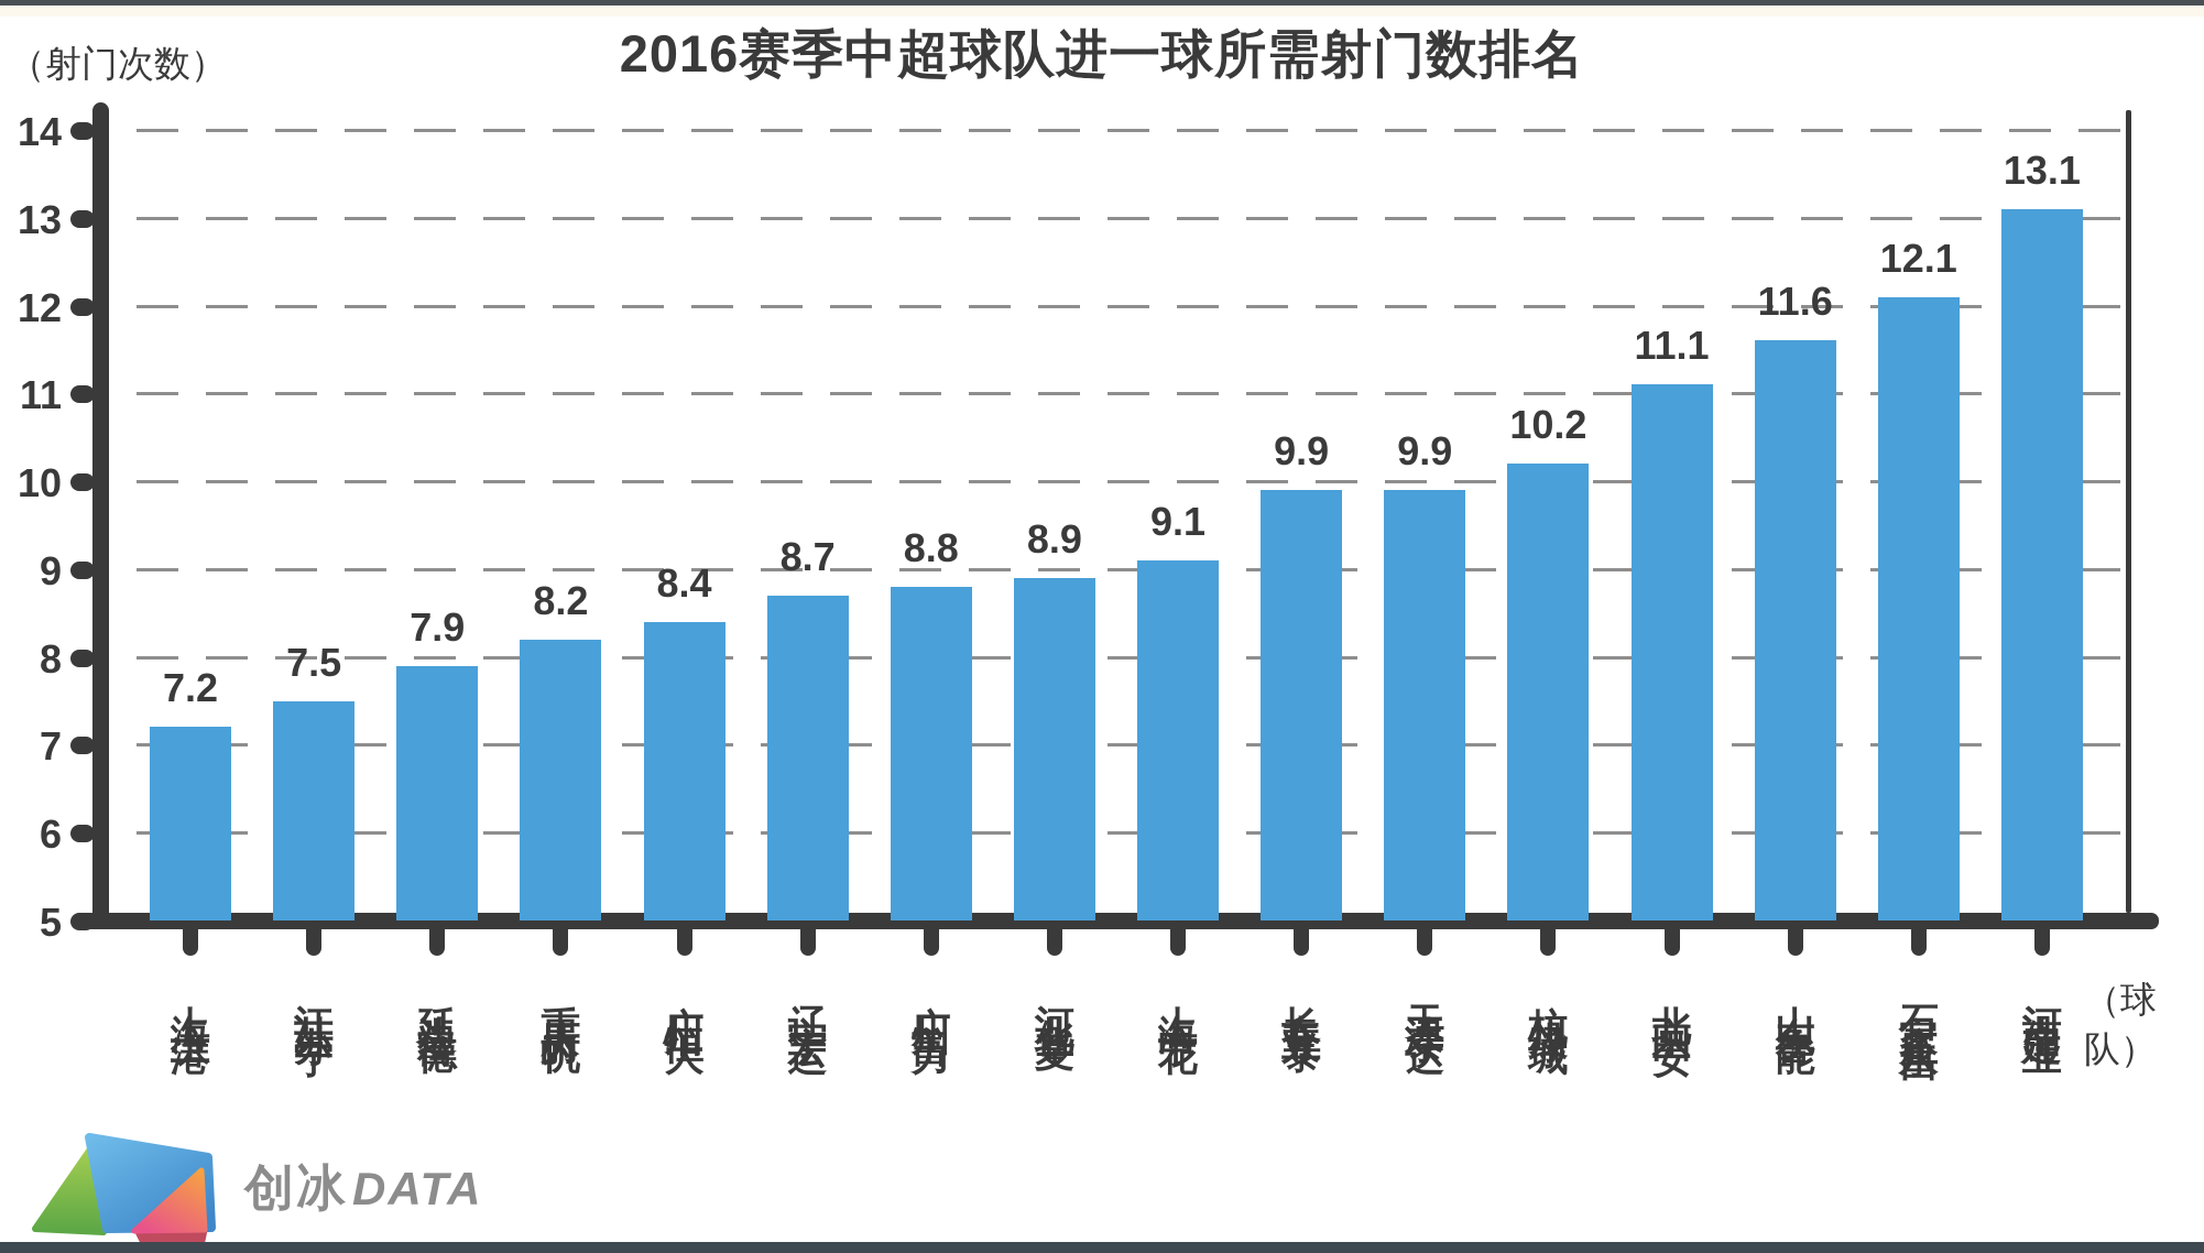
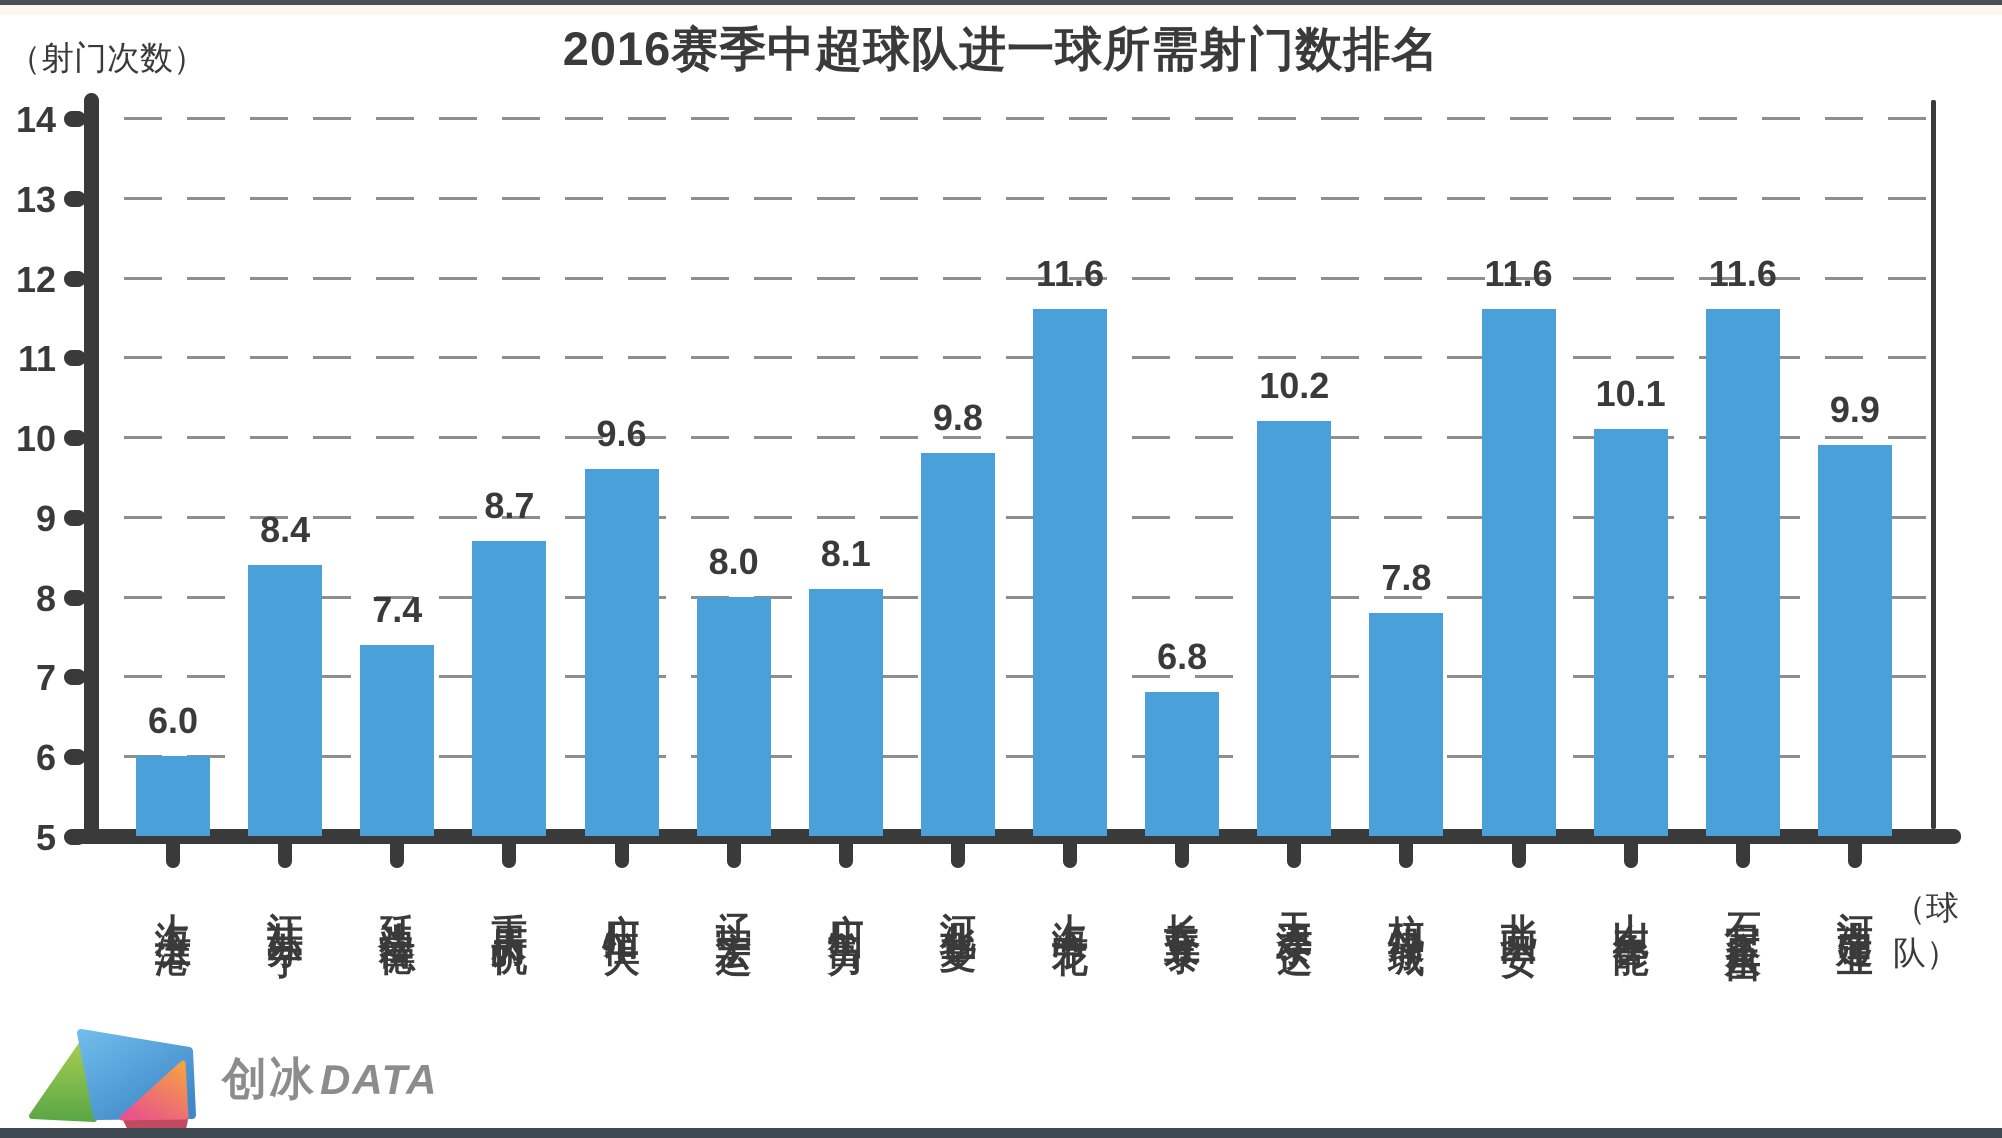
上海上港: 7.2 -> 6.0
江苏苏宁: 7.5 -> 8.4
延边富德: 7.9 -> 7.4
重庆力帆: 8.2 -> 8.7
广州恒大: 8.4 -> 9.6
辽宁宏运: 8.7 -> 8.0
广州富力: 8.8 -> 8.1
河北华夏: 8.9 -> 9.8
上海申花: 9.1 -> 11.6
长春亚泰: 9.9 -> 6.8
天津泰达: 9.9 -> 10.2
杭州绿城: 10.2 -> 7.8
北京国安: 11.1 -> 11.6
山东鲁能: 11.6 -> 10.1
石家庄永昌: 12.1 -> 11.6
河南建业: 13.1 -> 9.9
